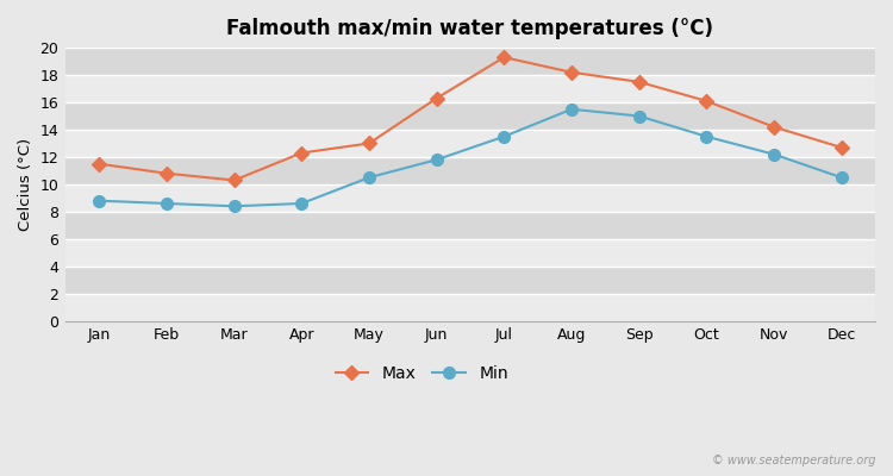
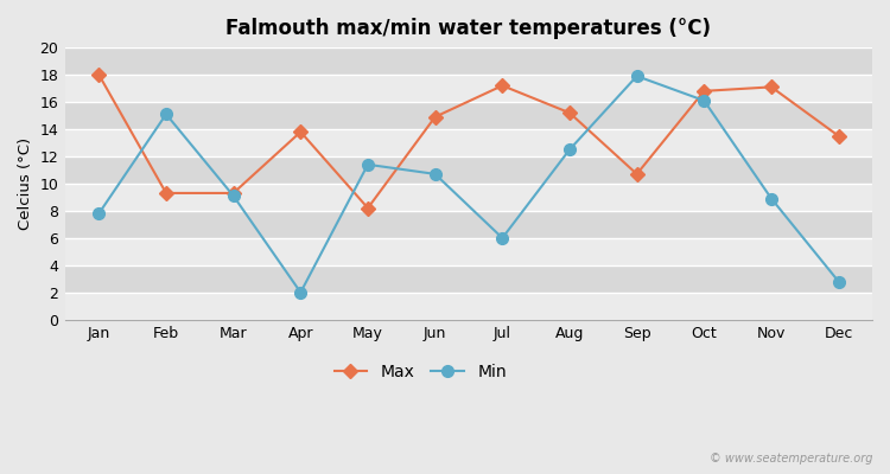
Max/Jan: 11.5 -> 18.0
Min/Jan: 8.8 -> 7.8
Max/Feb: 10.8 -> 9.3
Min/Feb: 8.6 -> 15.1
Max/Mar: 10.3 -> 9.3
Min/Mar: 8.4 -> 9.1
Max/Apr: 12.3 -> 13.8
Min/Apr: 8.6 -> 2.0
Max/May: 13.0 -> 8.2
Min/May: 10.5 -> 11.4
Max/Jun: 16.3 -> 14.9
Min/Jun: 11.8 -> 10.7
Max/Jul: 19.3 -> 17.2
Min/Jul: 13.5 -> 6.0
Max/Aug: 18.2 -> 15.2
Min/Aug: 15.5 -> 12.5
Max/Sep: 17.5 -> 10.7
Min/Sep: 15.0 -> 17.9
Max/Oct: 16.1 -> 16.8
Min/Oct: 13.5 -> 16.1
Max/Nov: 14.2 -> 17.1
Min/Nov: 12.2 -> 8.9
Max/Dec: 12.7 -> 13.5
Min/Dec: 10.5 -> 2.8
